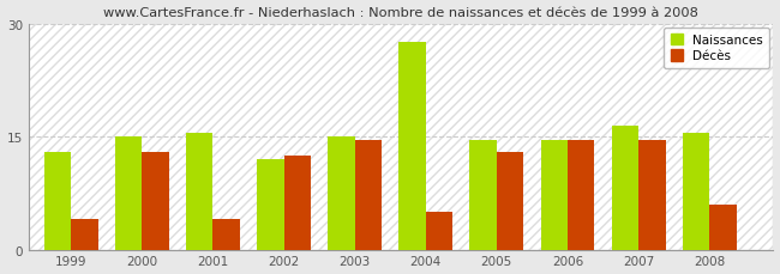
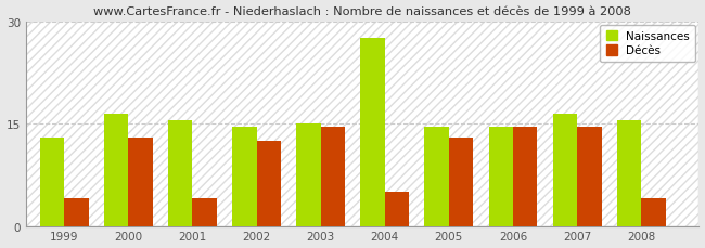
Naissances/2000: 15.0 -> 16.5
Naissances/2002: 12.0 -> 14.5
Décès/2008: 6.0 -> 4.0
